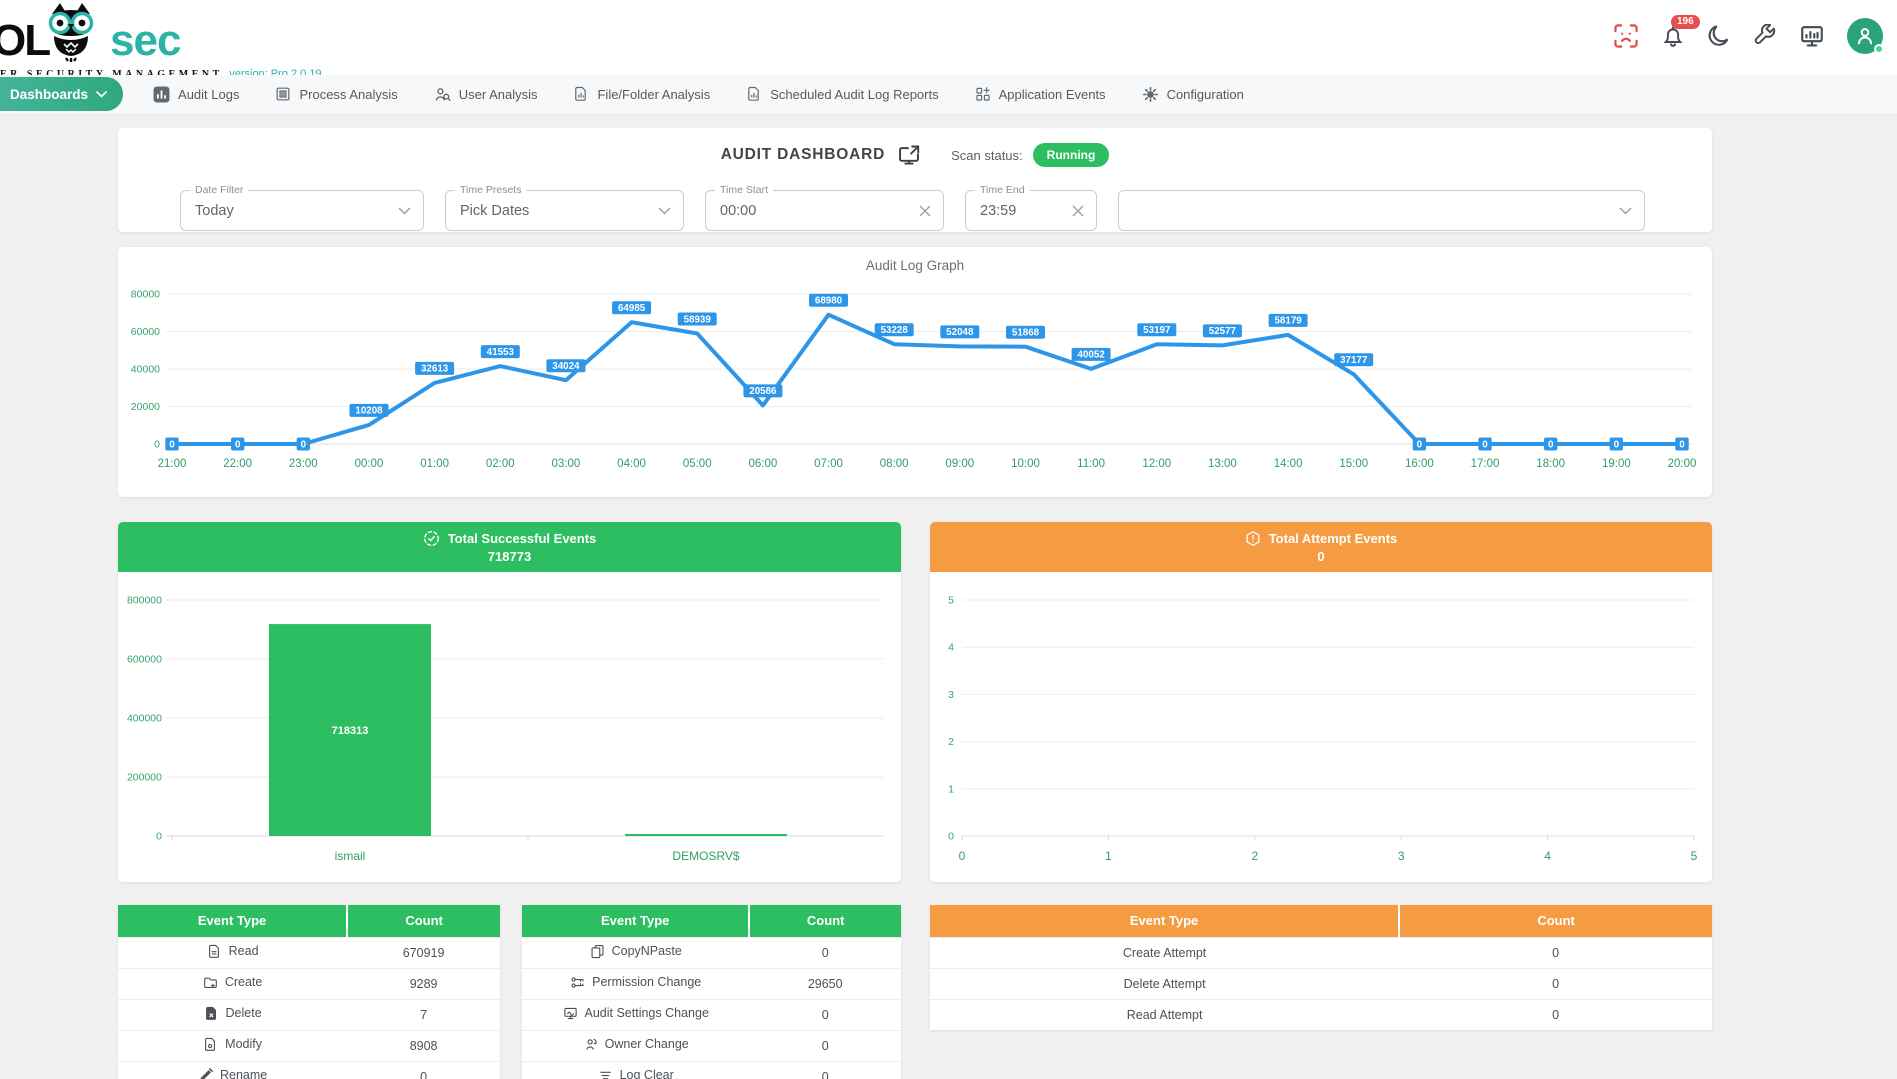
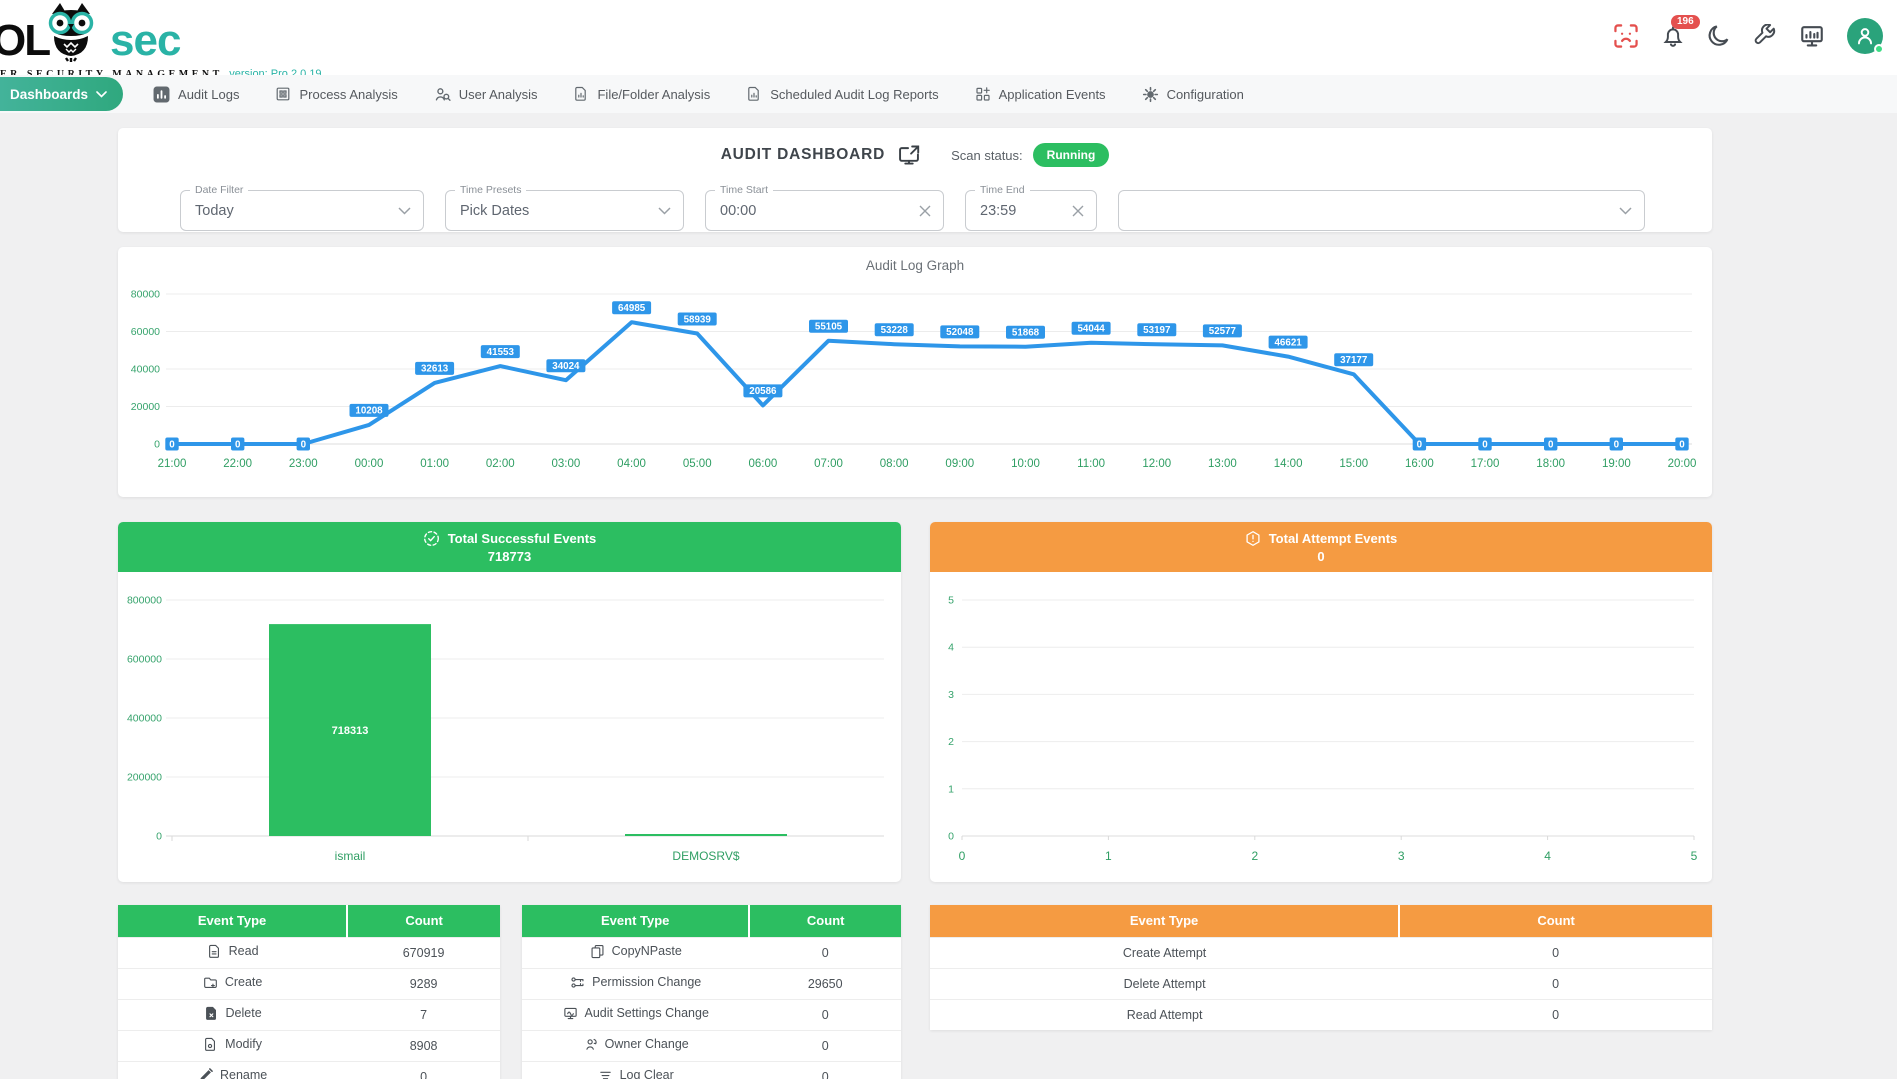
Audit Log Graph/07:00: 68980 -> 55105
Audit Log Graph/11:00: 40052 -> 54044
Audit Log Graph/14:00: 58179 -> 46621
